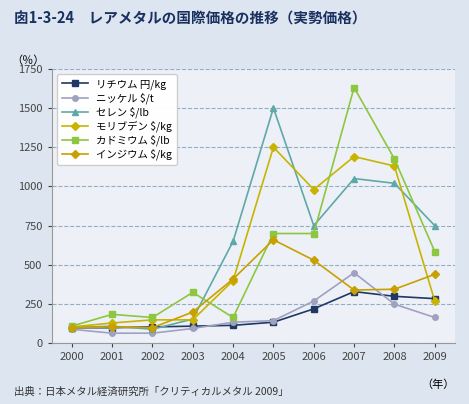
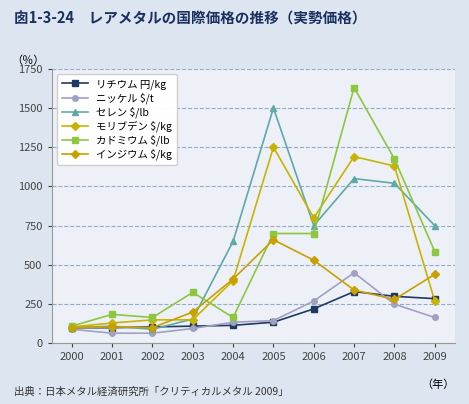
モリブデン $/kg/2006: 980 -> 800
インジウム $/kg/2008: 340 -> 280
